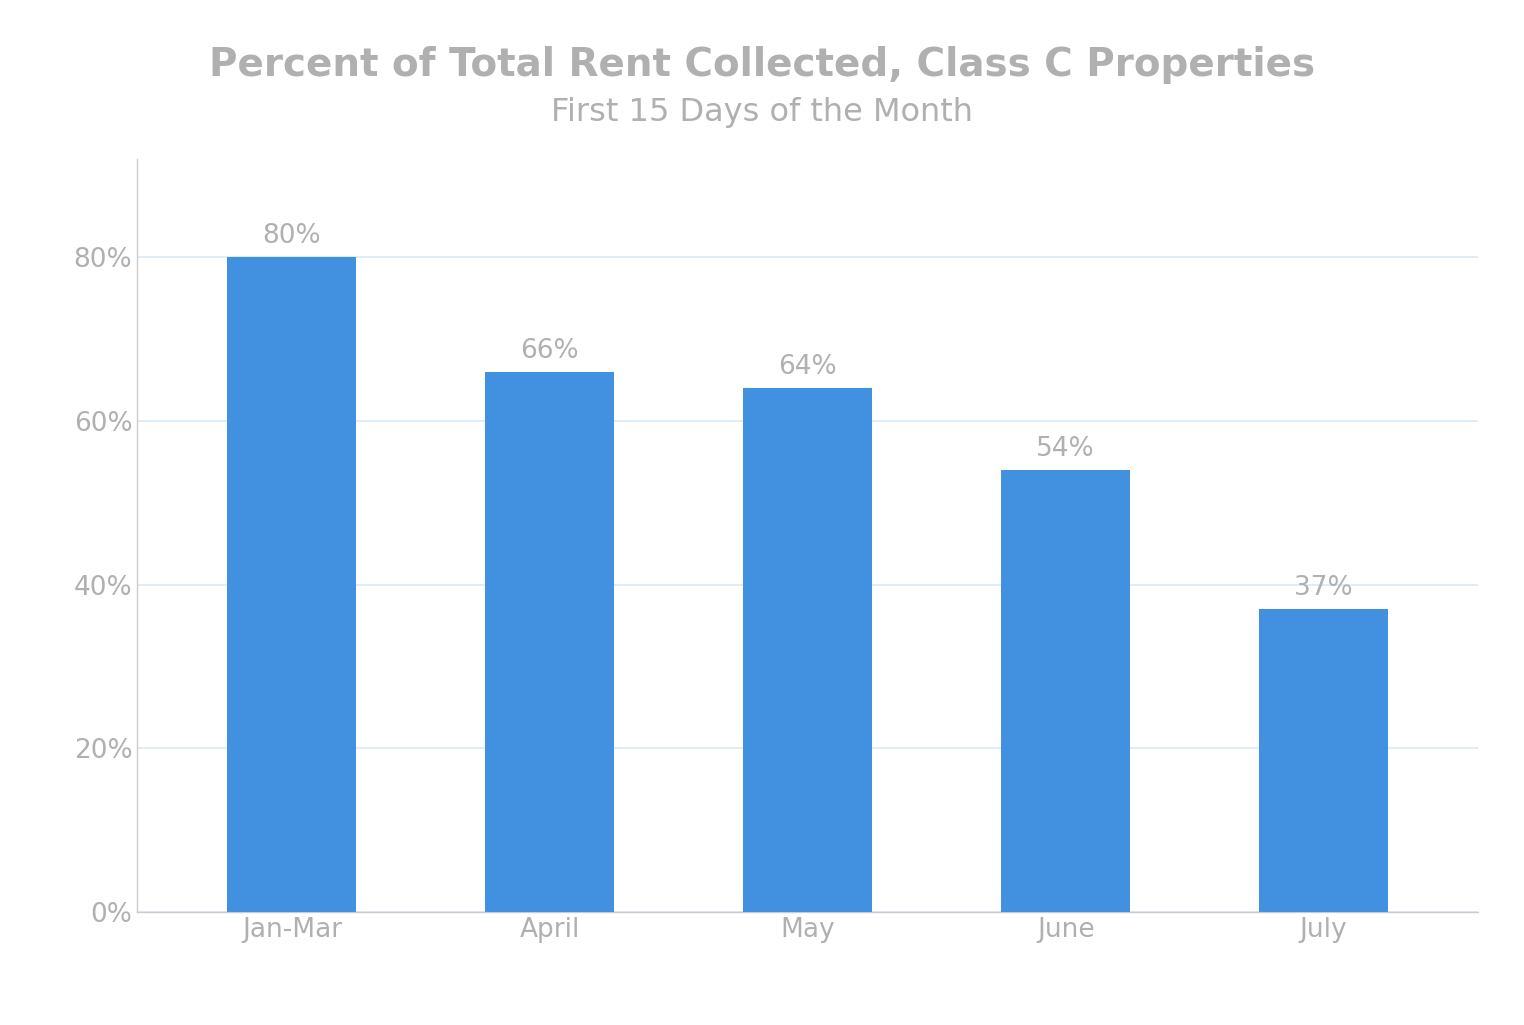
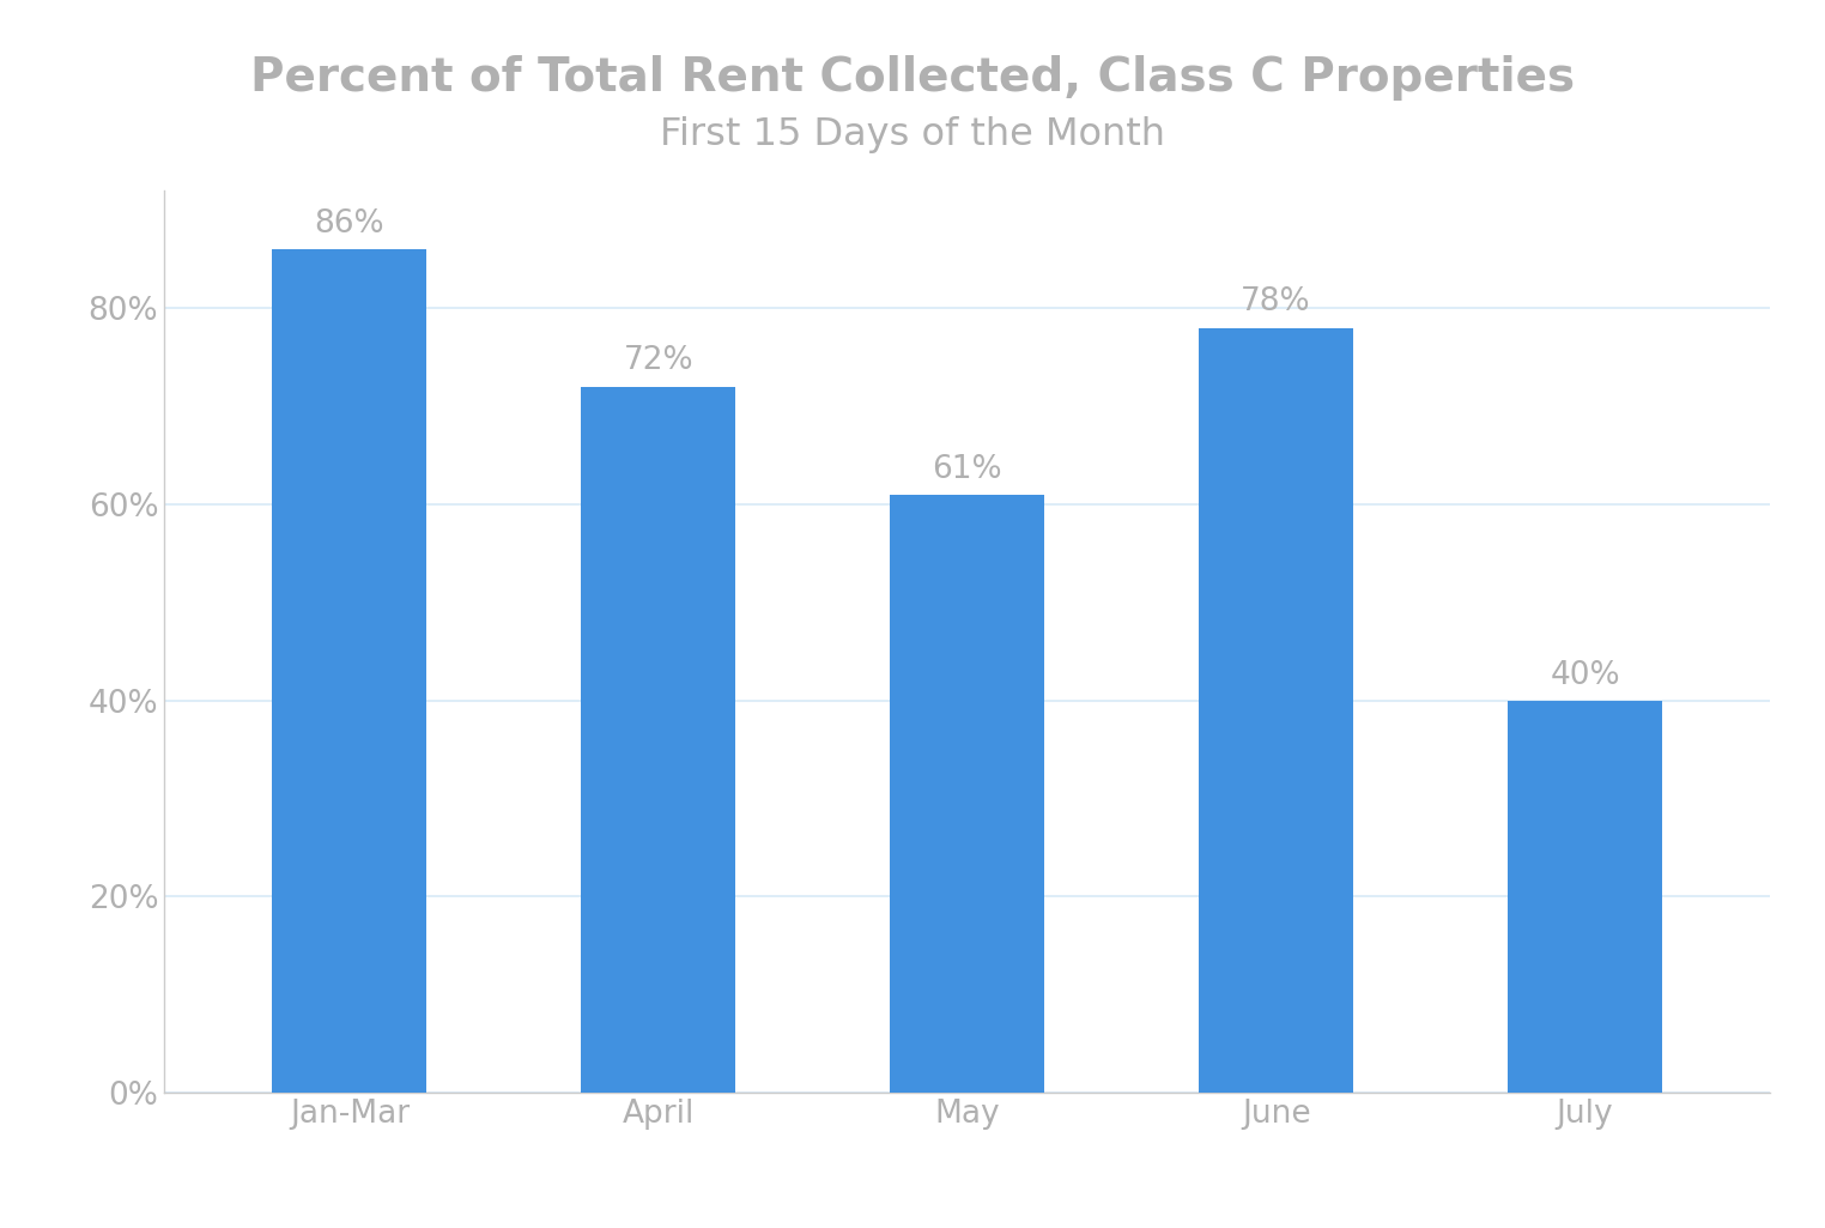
Jan-Mar: 80% -> 86%
April: 66% -> 72%
May: 64% -> 61%
June: 54% -> 78%
July: 37% -> 40%
